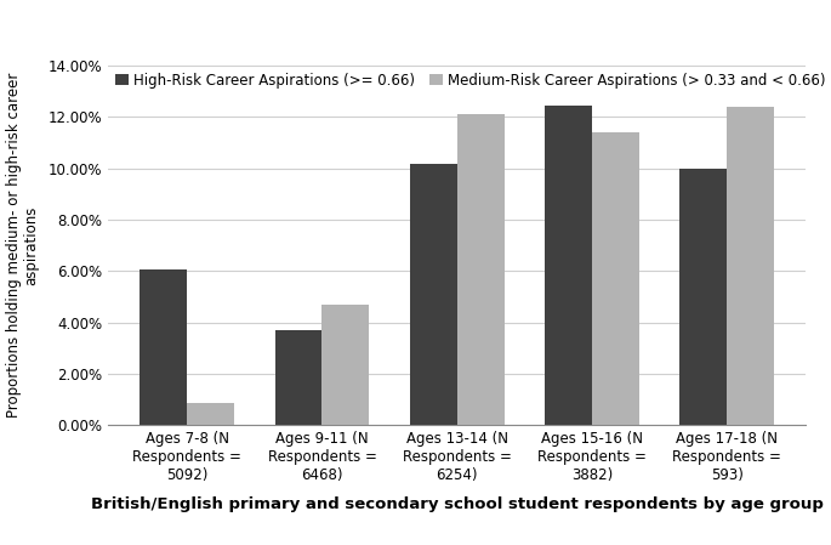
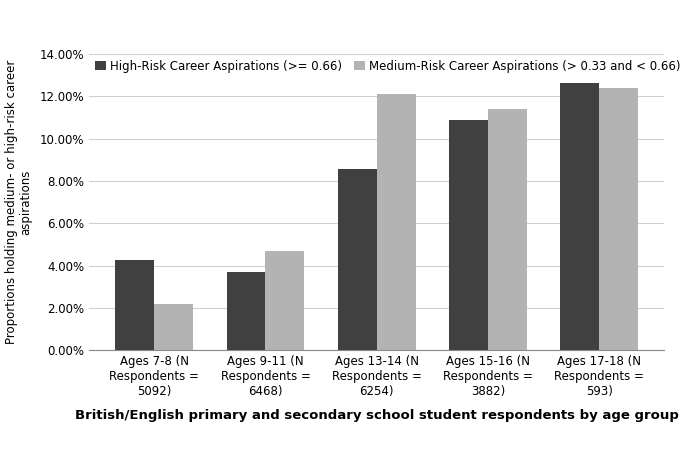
High-Risk Career Aspirations (>= 0.66)/Ages 7-8 (N Respondents = 5092): 6.05% -> 4.25%
Medium-Risk Career Aspirations (> 0.33 and < 0.66)/Ages 7-8 (N Respondents = 5092): 0.85% -> 2.20%
High-Risk Career Aspirations (>= 0.66)/Ages 13-14 (N Respondents = 6254): 10.15% -> 8.55%
High-Risk Career Aspirations (>= 0.66)/Ages 15-16 (N Respondents = 3882): 12.45% -> 10.88%
High-Risk Career Aspirations (>= 0.66)/Ages 17-18 (N Respondents = 593): 10.00% -> 12.62%
